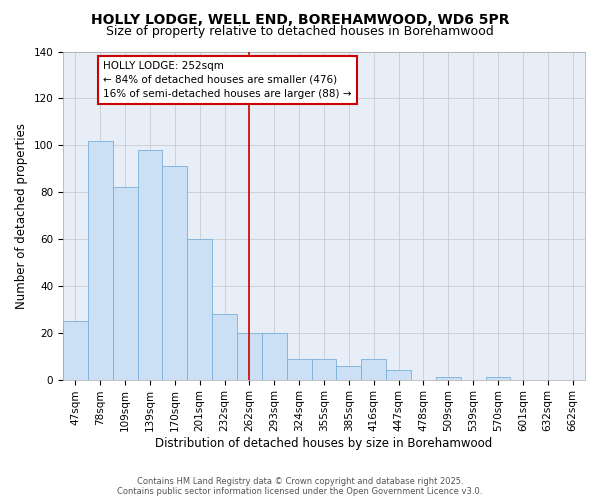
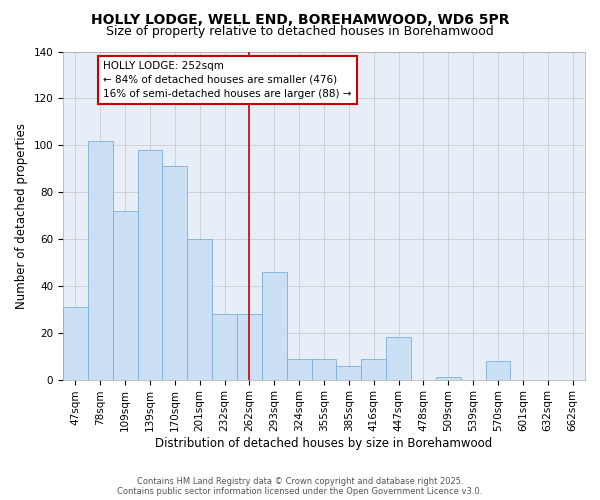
47sqm: 25 -> 31
109sqm: 82 -> 72
262sqm: 20 -> 28
293sqm: 20 -> 46
447sqm: 4 -> 18
570sqm: 1 -> 8
